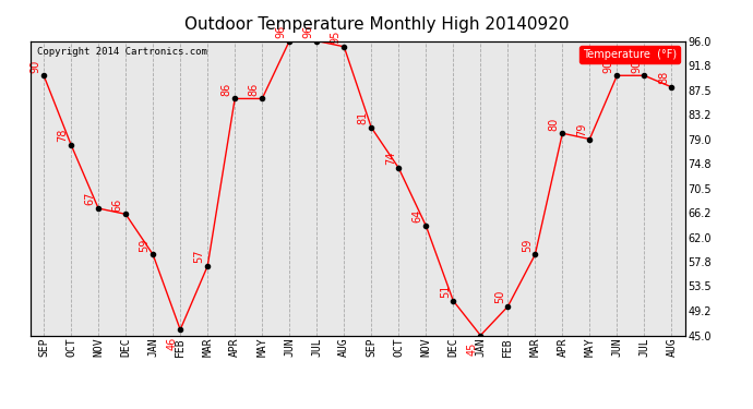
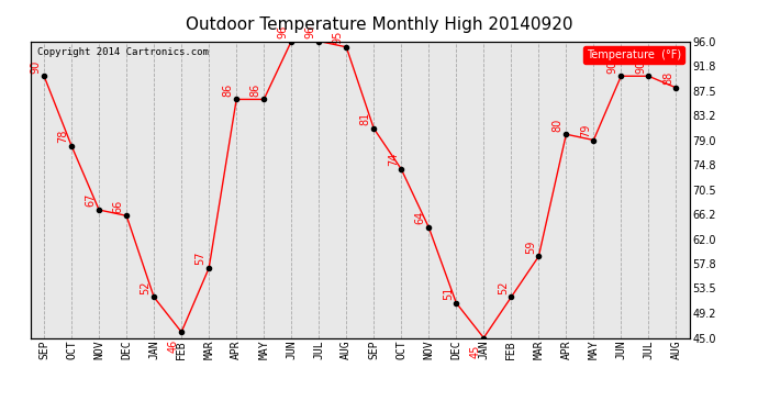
JAN: 59 -> 52
FEB: 50 -> 52
